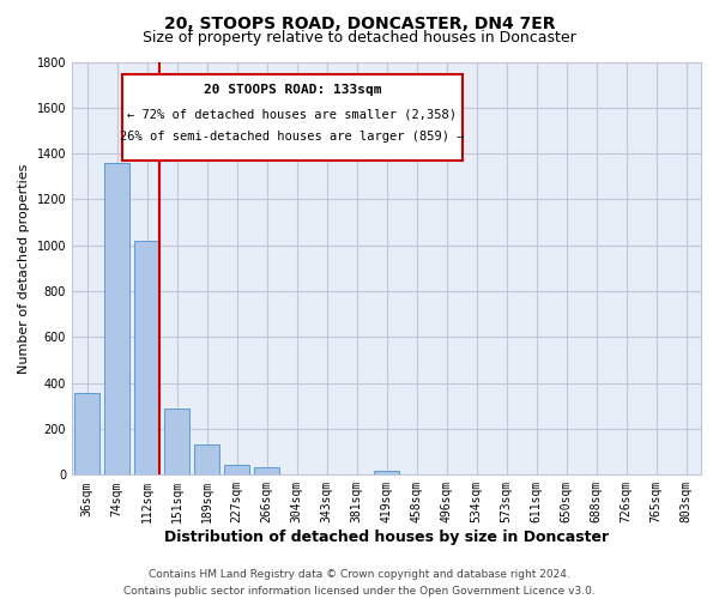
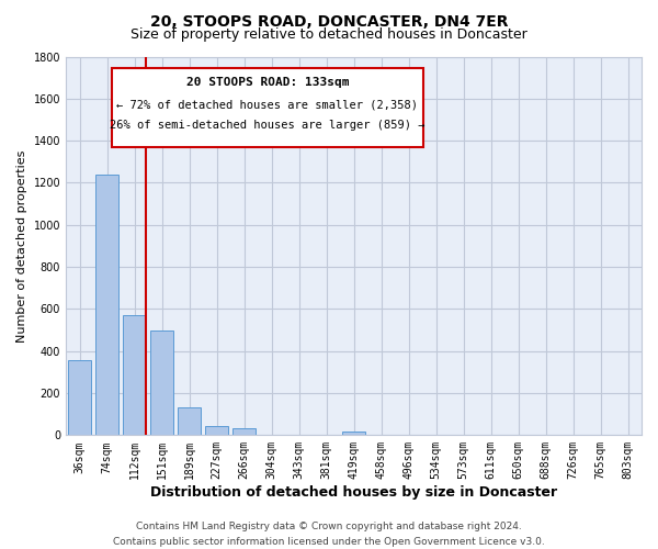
74sqm: 1360 -> 1240
112sqm: 1020 -> 570
151sqm: 290 -> 500
